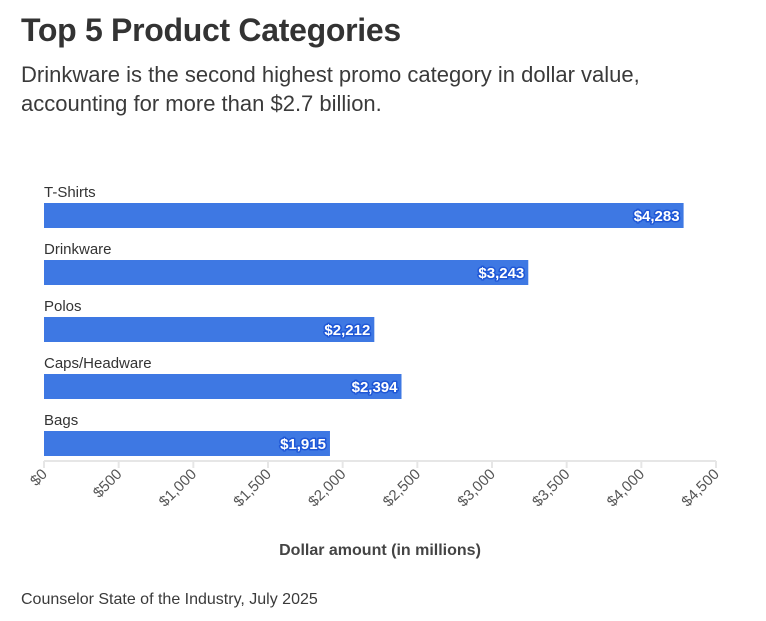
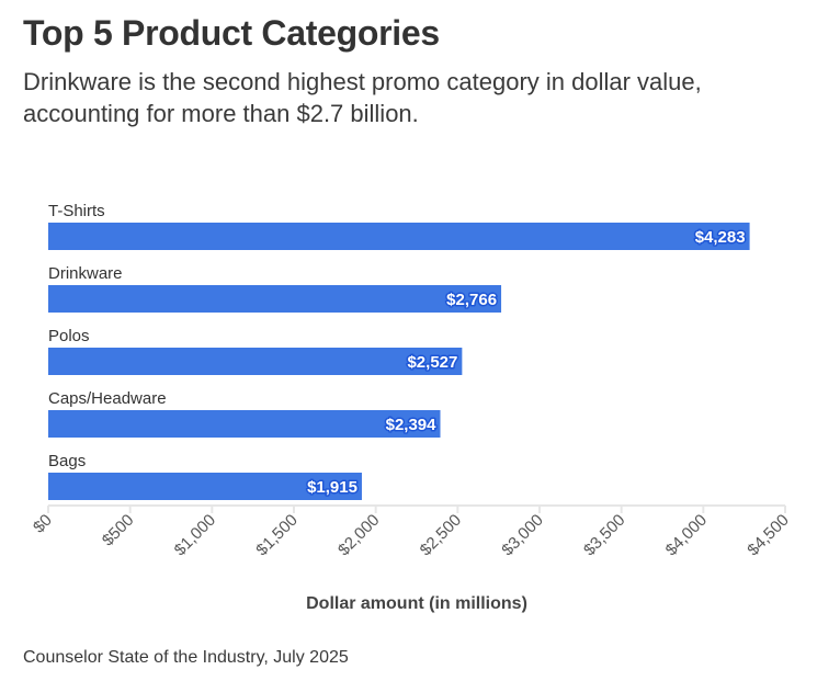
Drinkware: $3,243 -> $2,766
Polos: $2,212 -> $2,527
